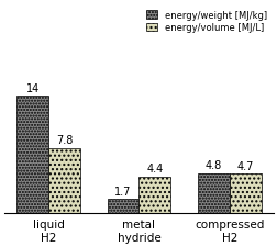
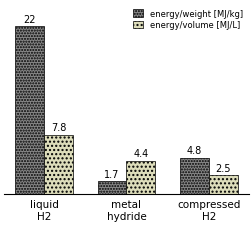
energy/weight [MJ/kg]/liquid H2: 14 -> 22
energy/volume [MJ/L]/compressed H2: 4.7 -> 2.5
